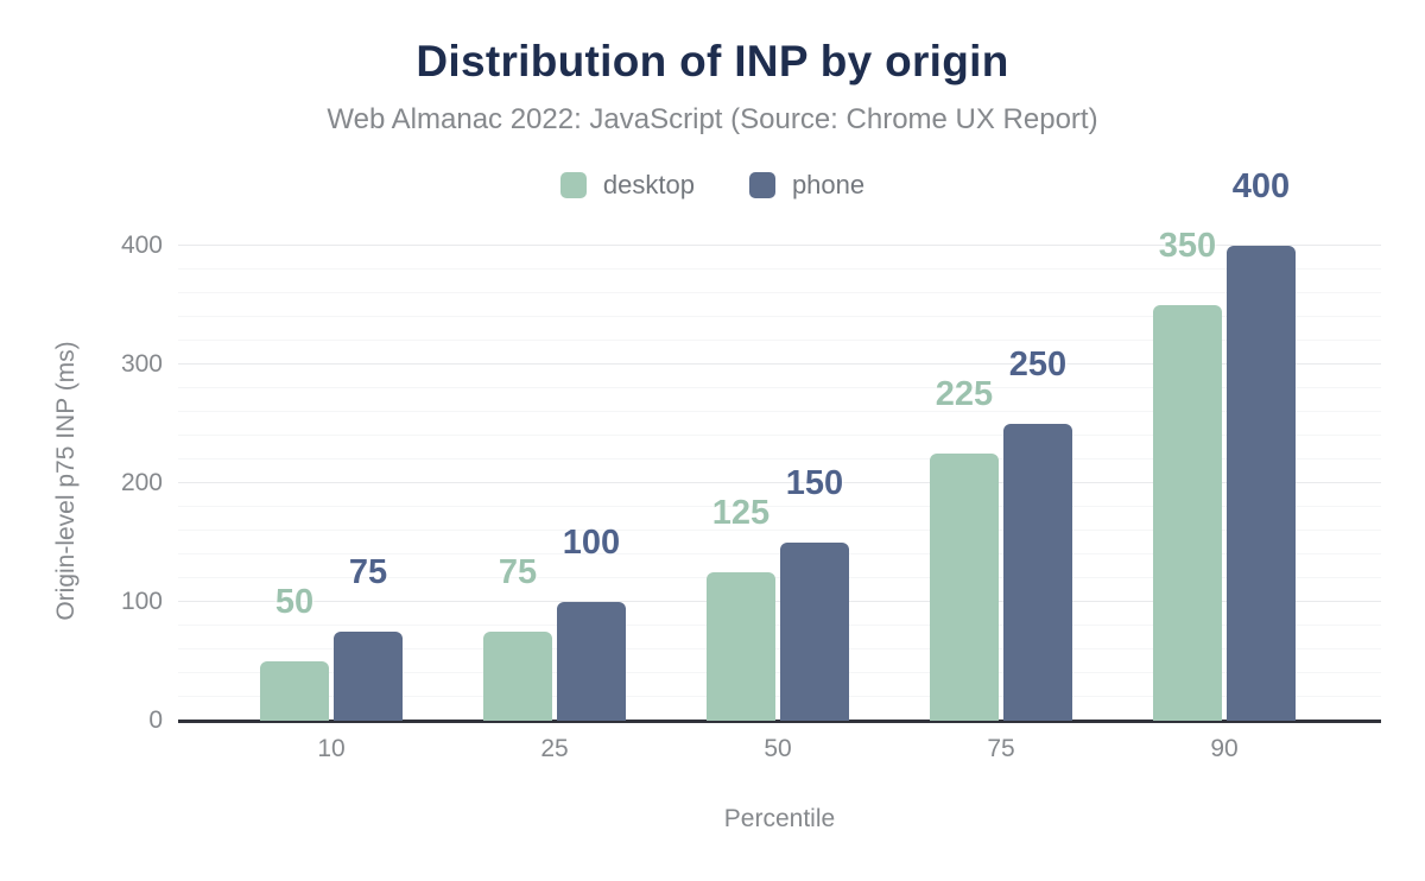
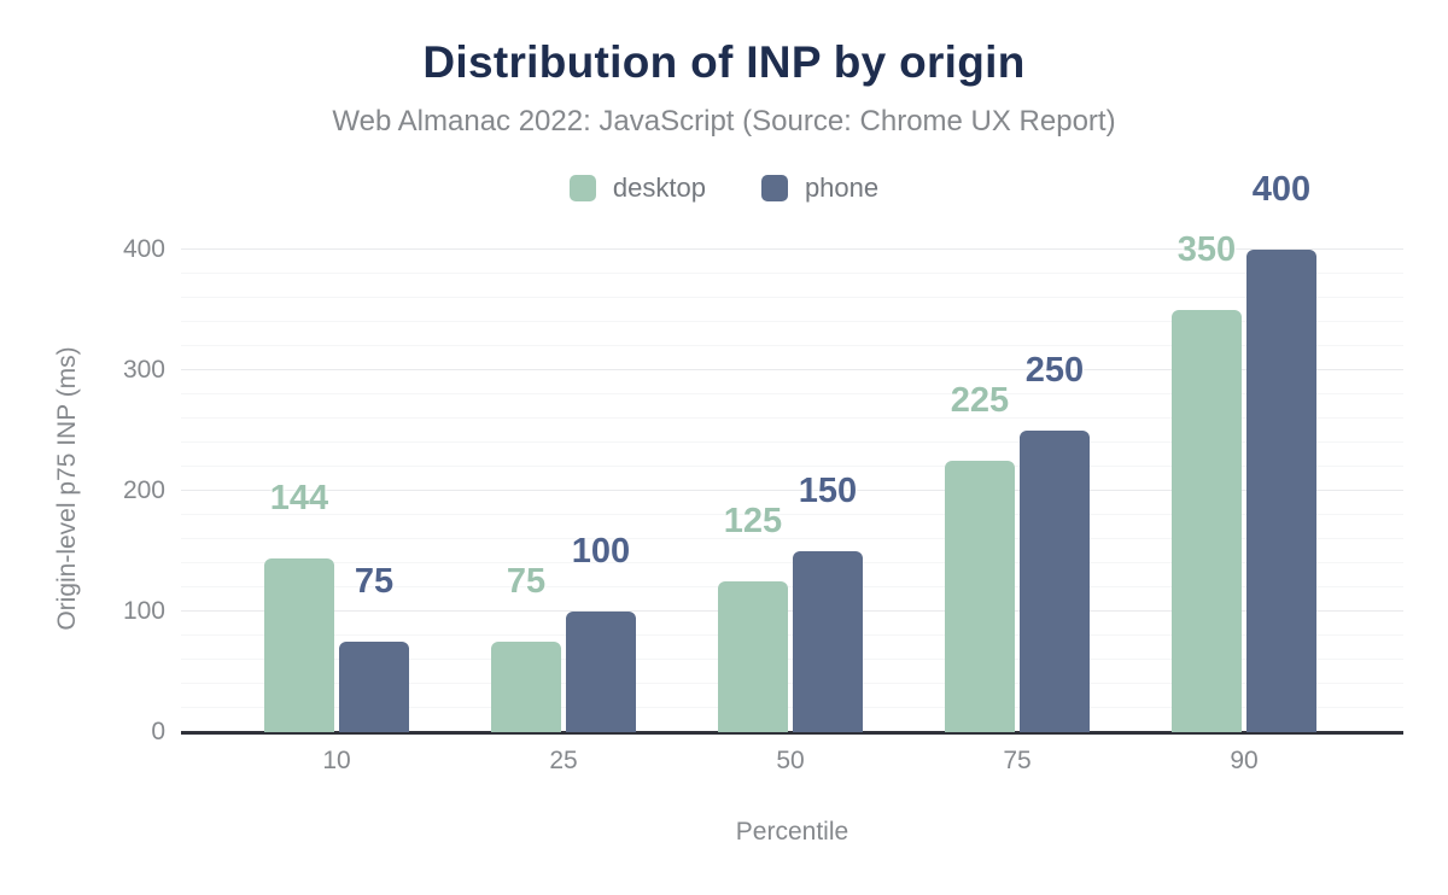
desktop/10: 50 -> 144
